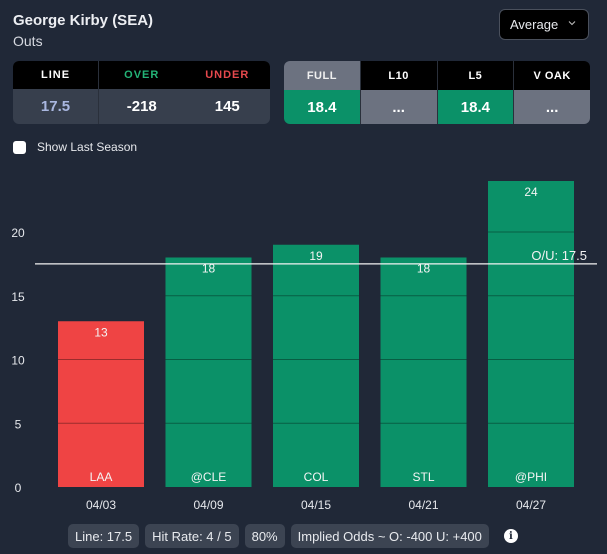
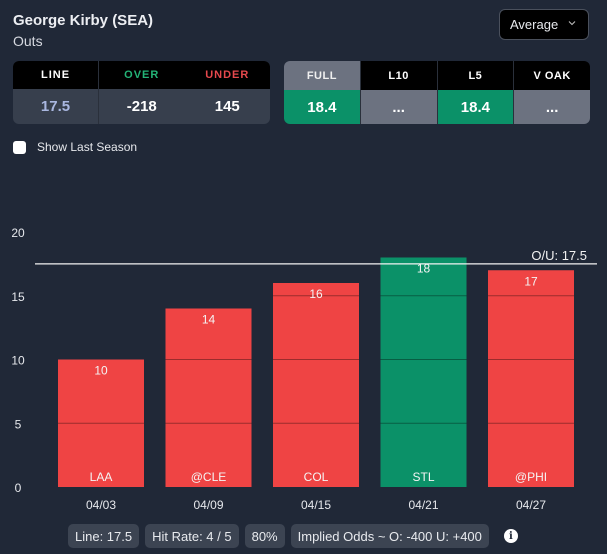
04/03: 13 -> 10
04/09: 18 -> 14
04/15: 19 -> 16
04/27: 24 -> 17
